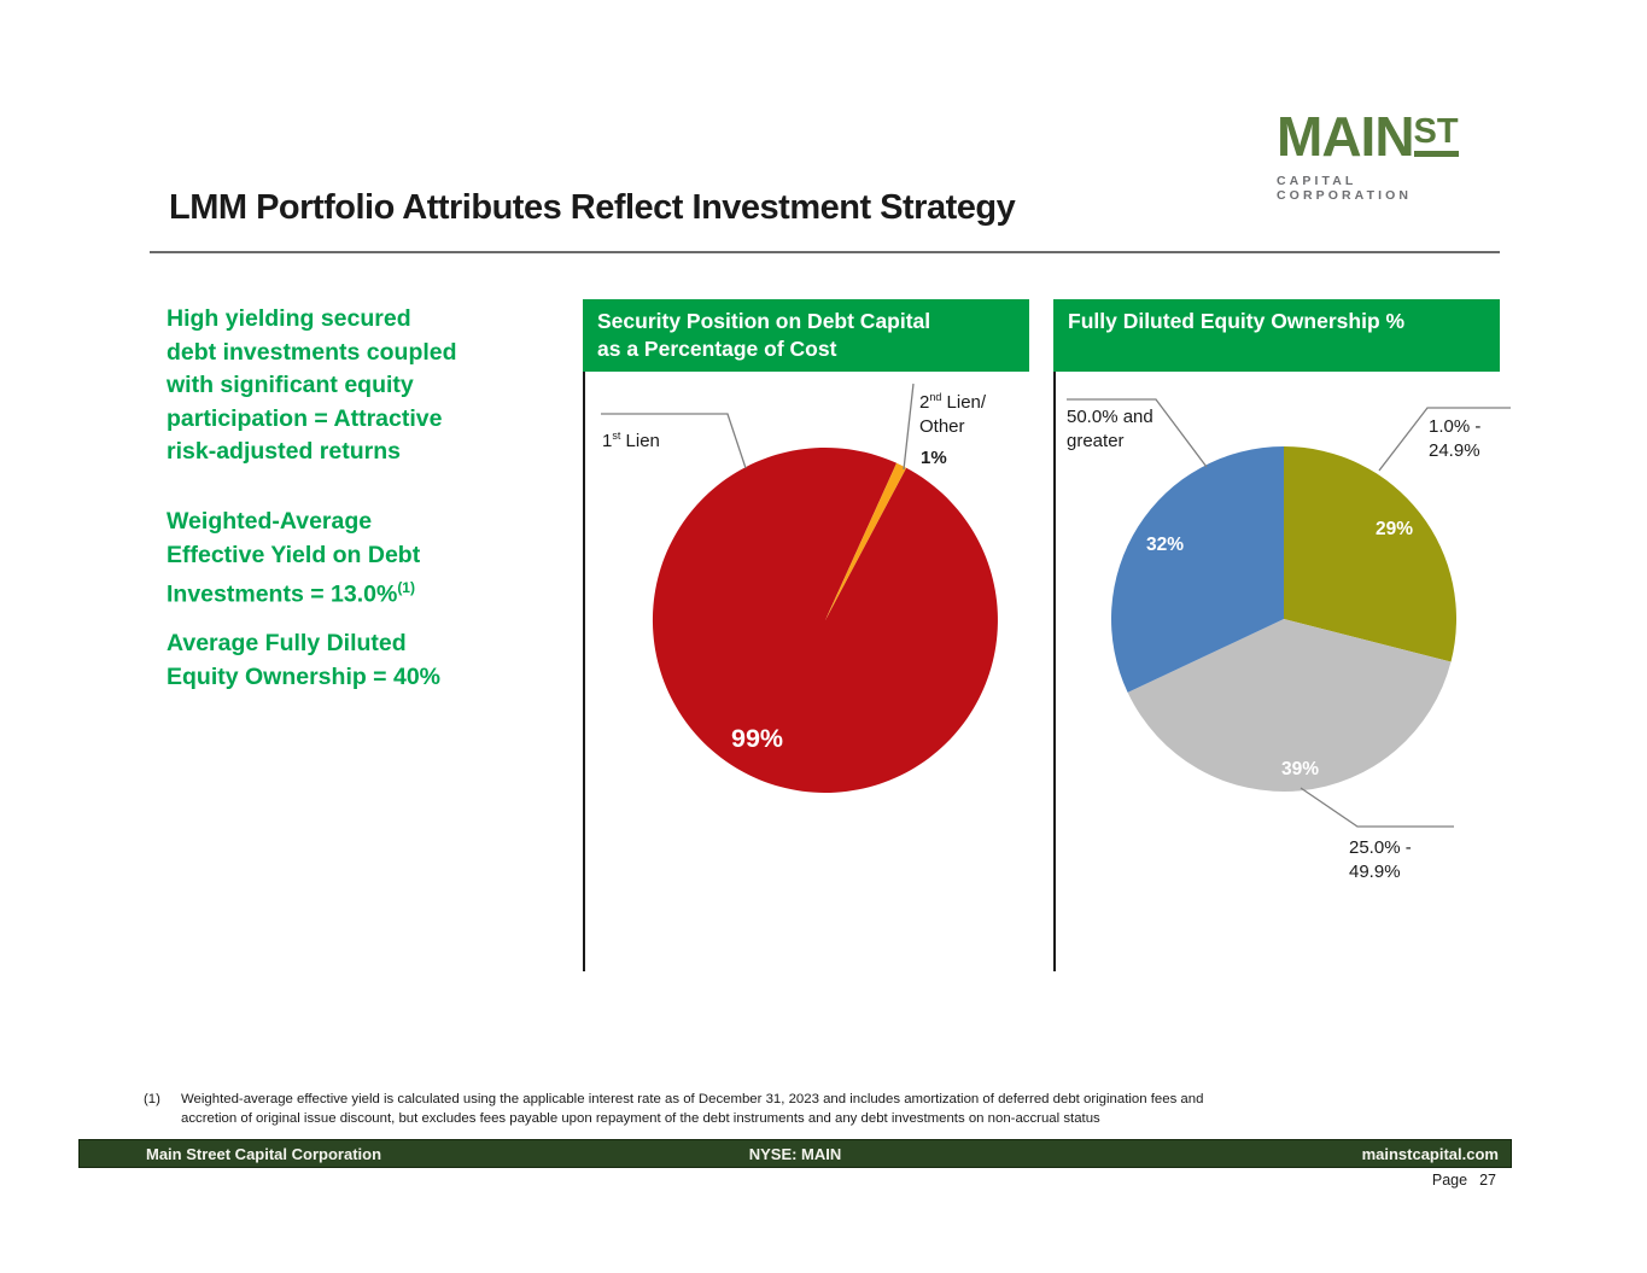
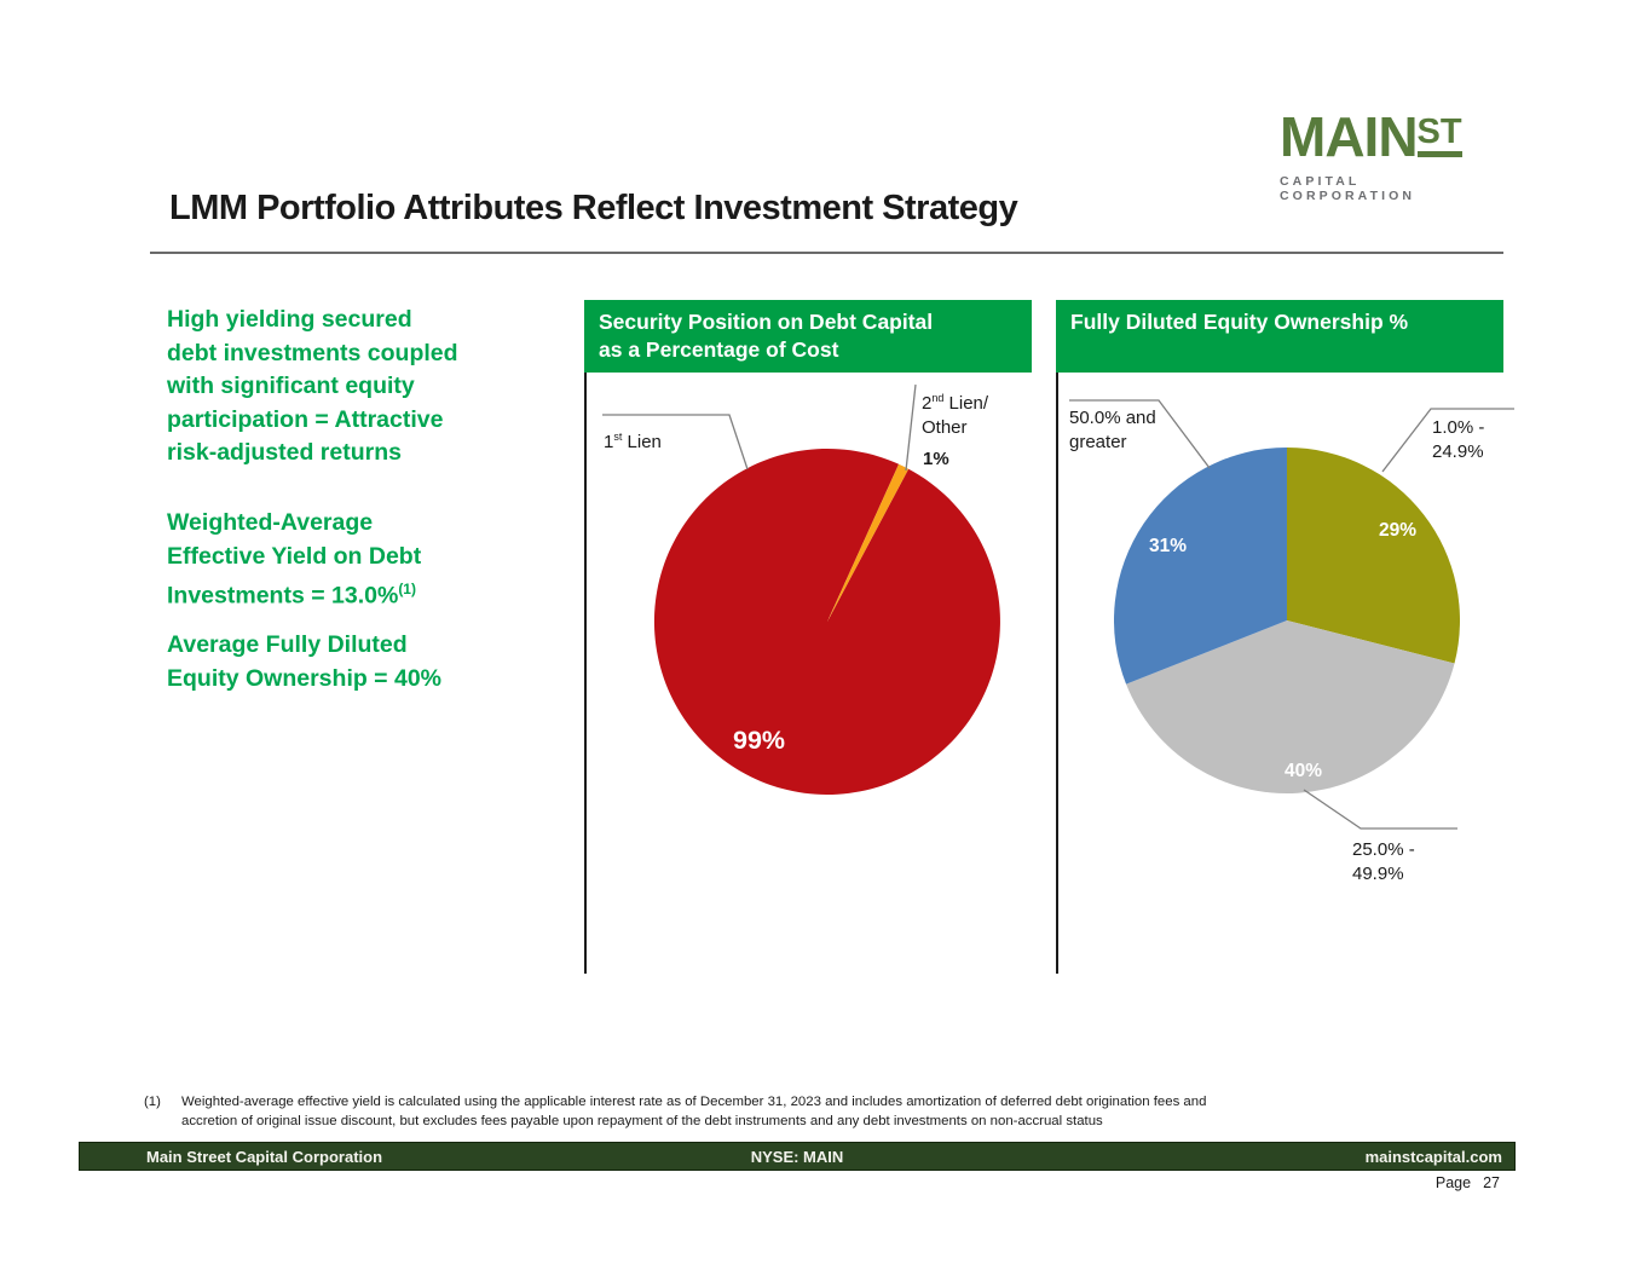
Fully Diluted Equity Ownership %/25.0% - 49.9%: 39% -> 40%
Fully Diluted Equity Ownership %/50.0% and greater: 32% -> 31%
